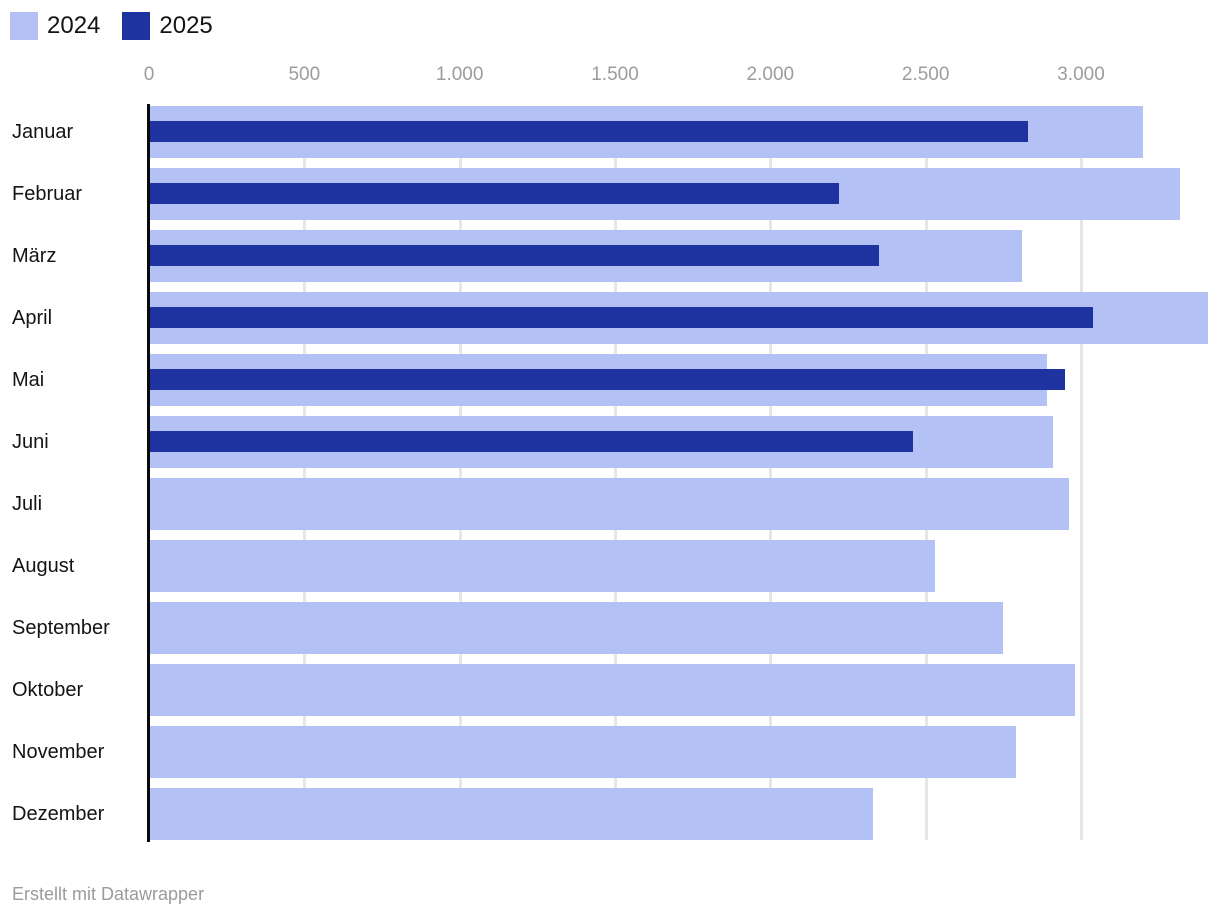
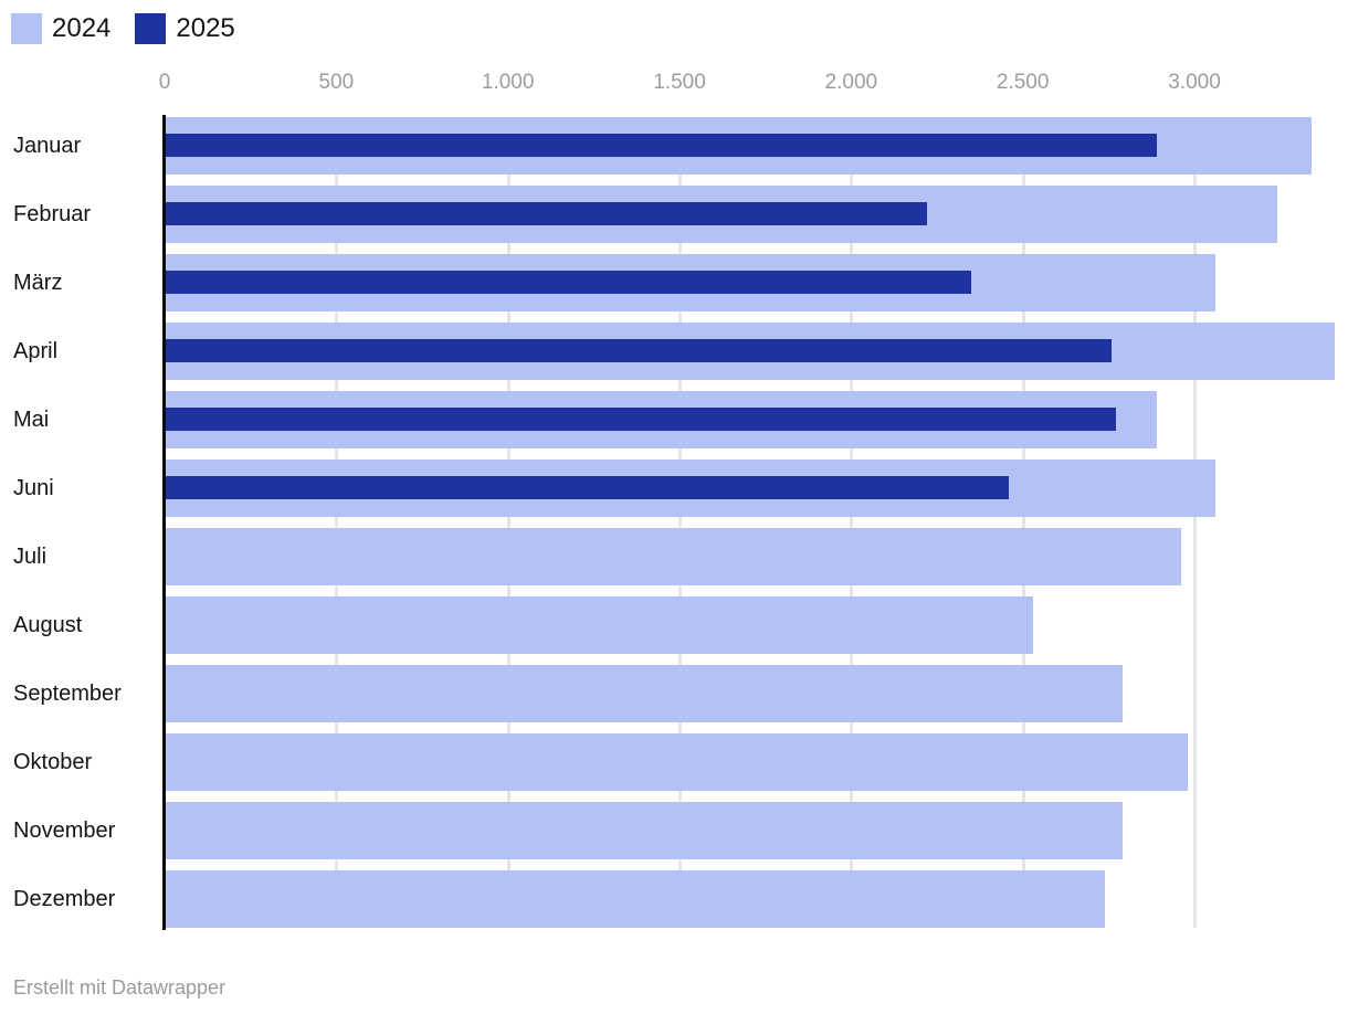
2024/Januar: 3200 -> 3340
2025/Januar: 2830 -> 2890
2024/Februar: 3320 -> 3240
2024/März: 2810 -> 3060
2025/April: 3040 -> 2760
2025/Mai: 2950 -> 2770
2024/Juni: 2910 -> 3060
2024/September: 2750 -> 2790
2024/Dezember: 2330 -> 2740
